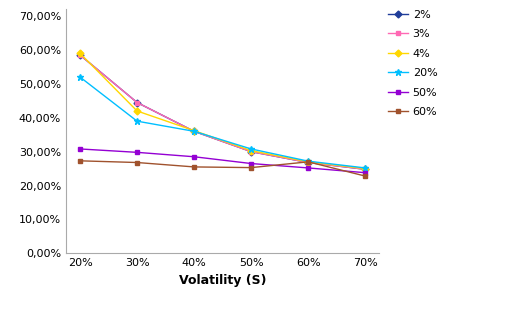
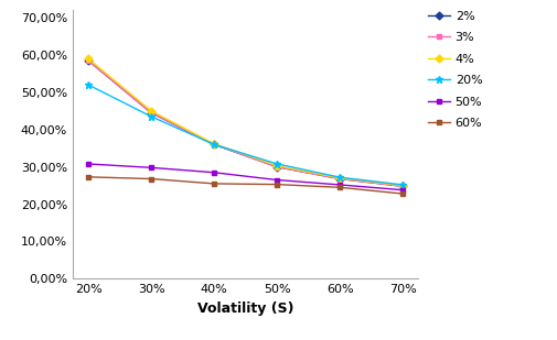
4%/30%: 42,0% -> 45,0%
20%/30%: 39,0% -> 43,5%
60%/60%: 27,0% -> 24,5%
